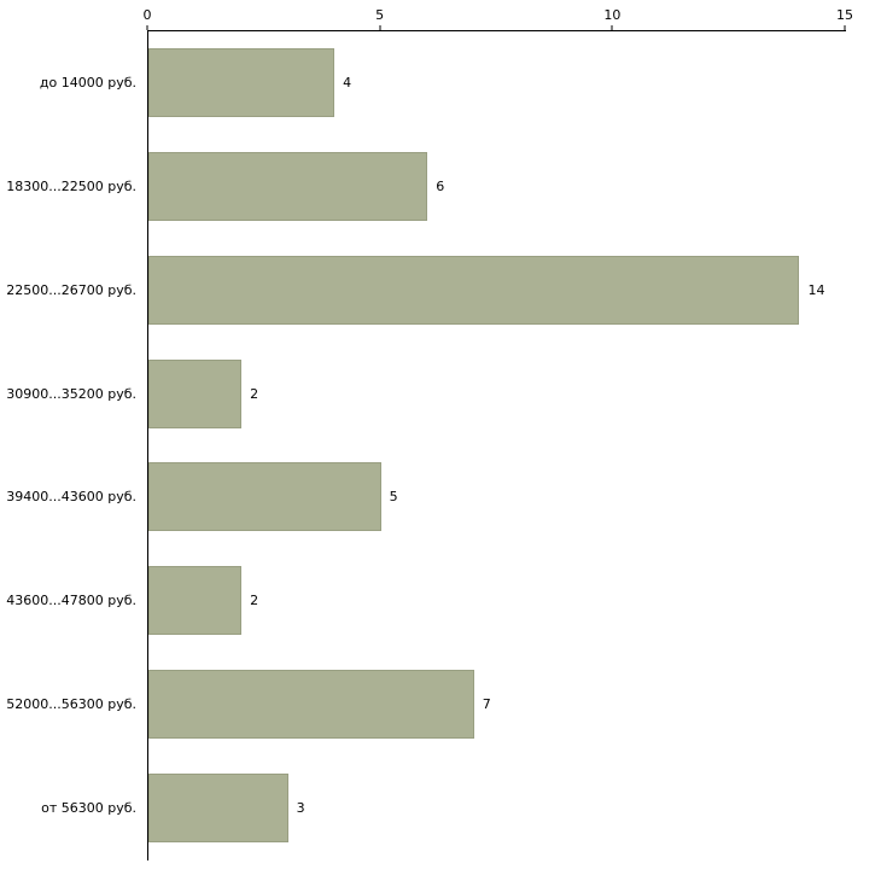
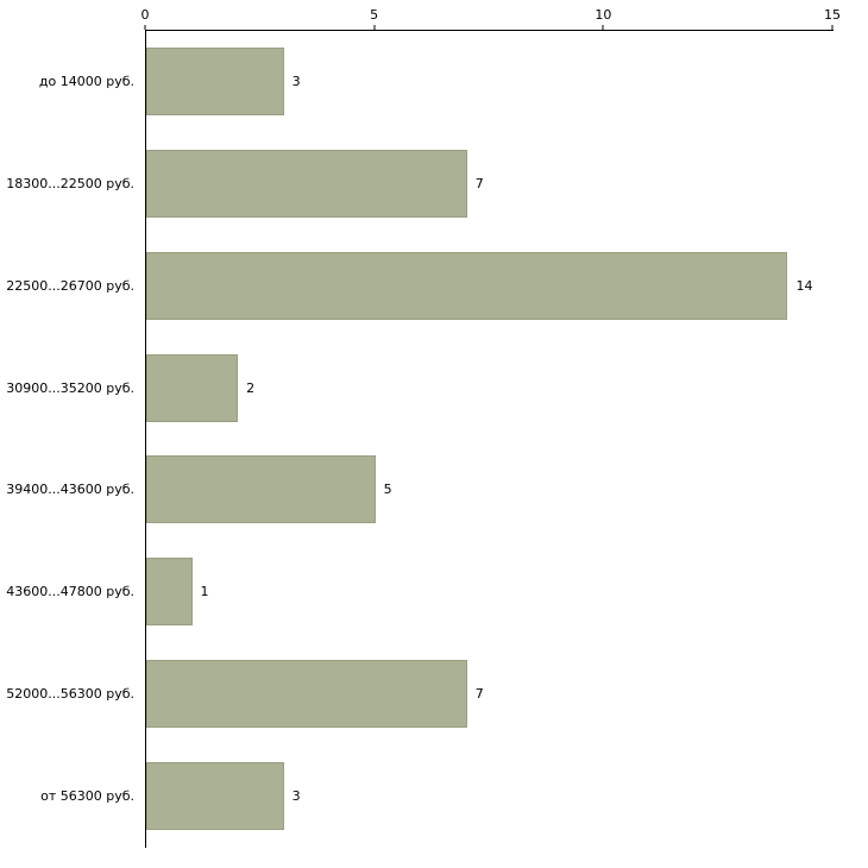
до 14000 руб.: 4 -> 3
18300...22500 руб.: 6 -> 7
43600...47800 руб.: 2 -> 1
